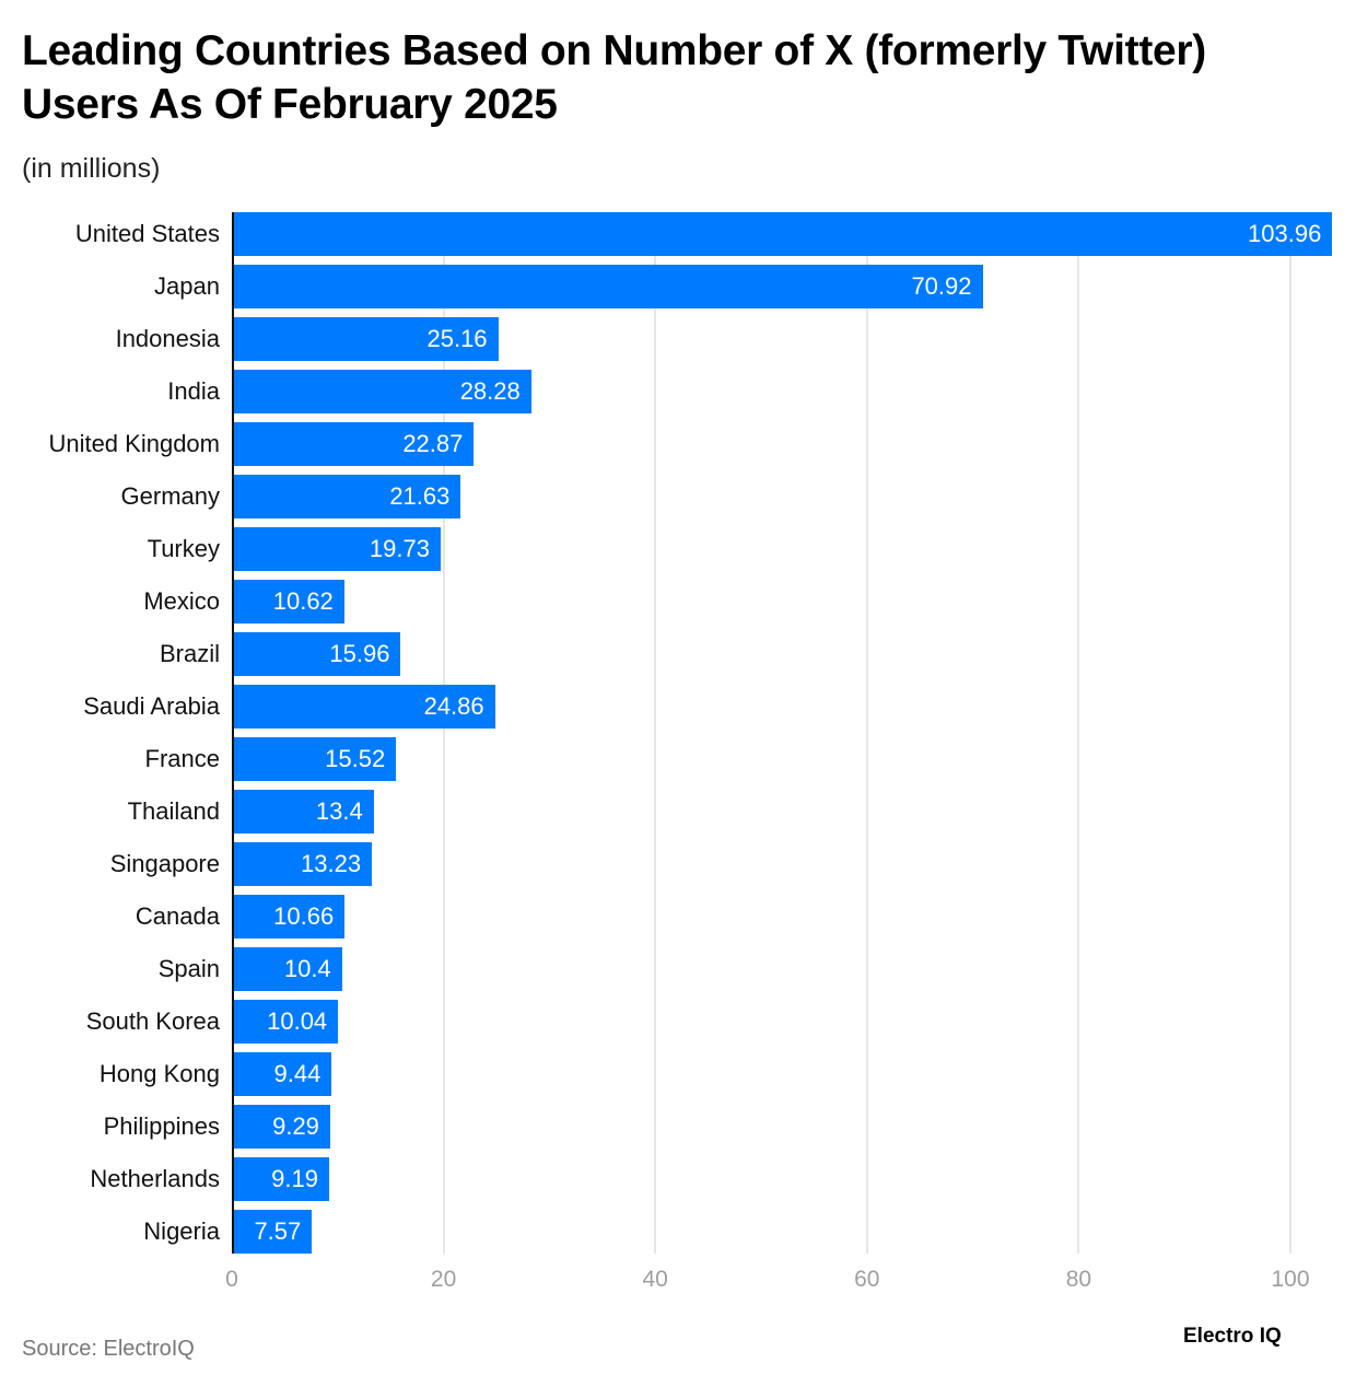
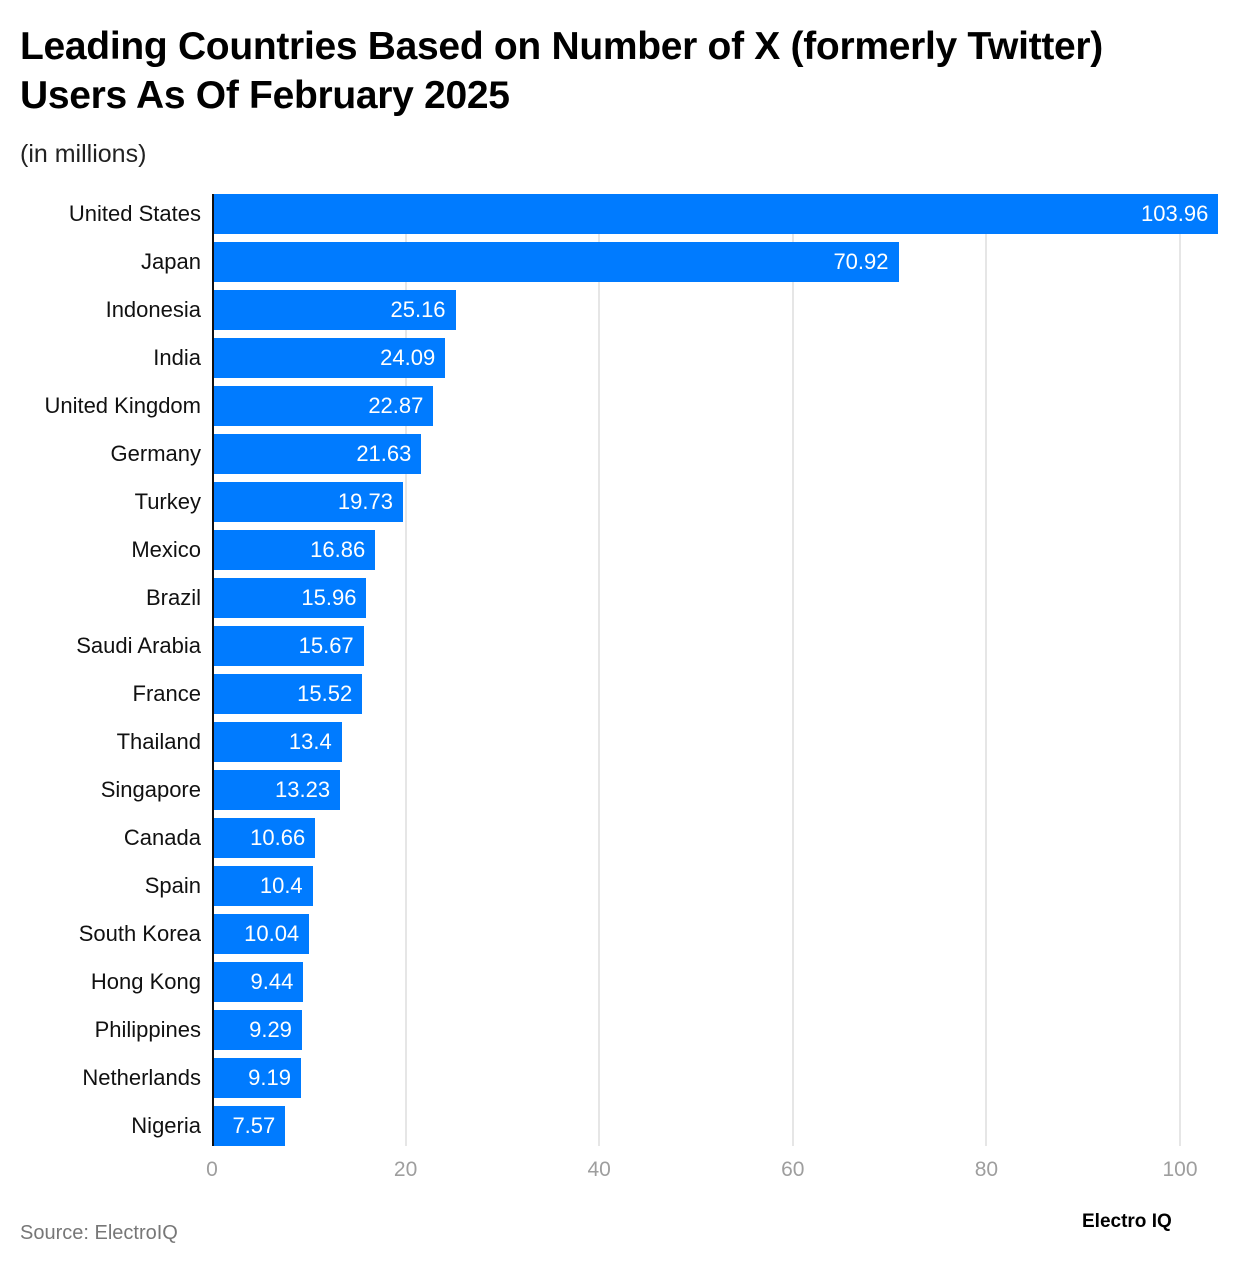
India: 28.28 -> 24.09
Mexico: 10.62 -> 16.86
Saudi Arabia: 24.86 -> 15.67
